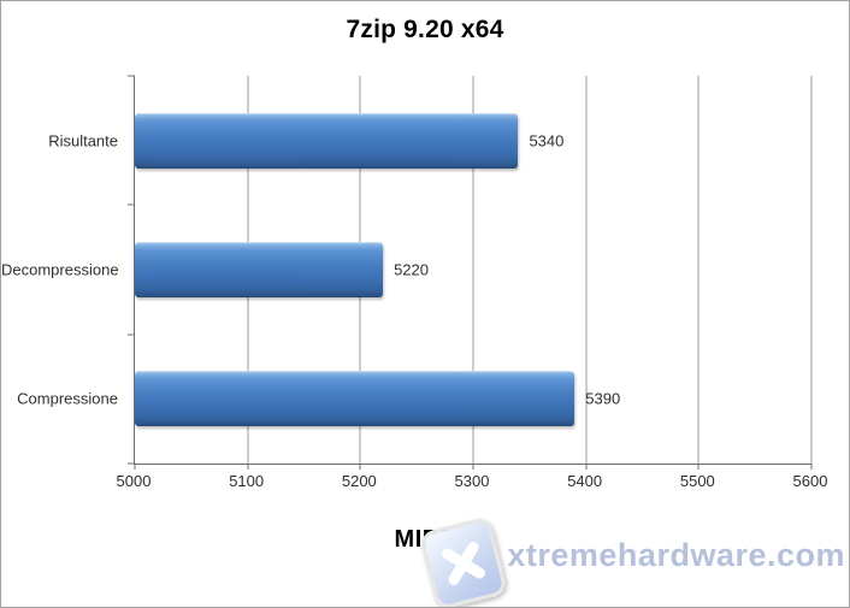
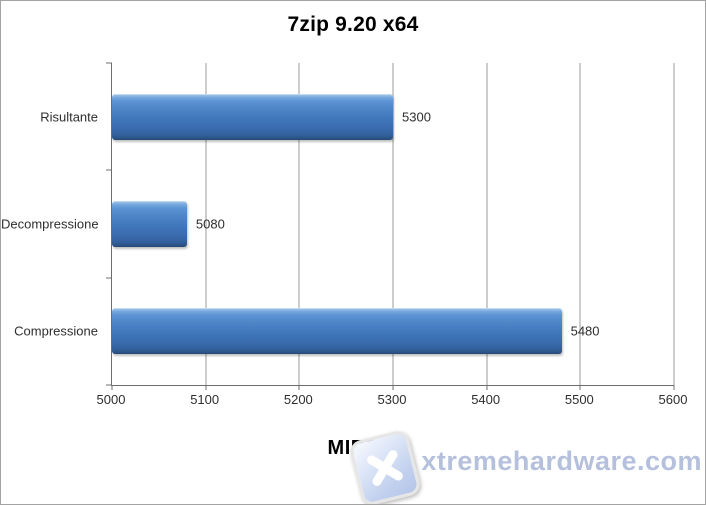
Risultante: 5340 -> 5300
Decompressione: 5220 -> 5080
Compressione: 5390 -> 5480
